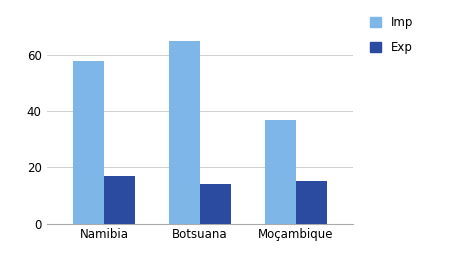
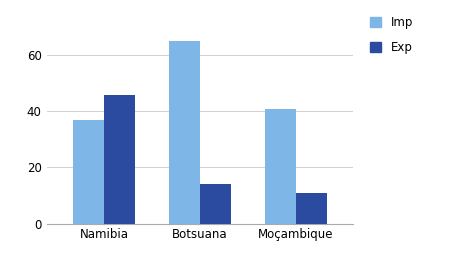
Imp/Namibia: 58 -> 37
Exp/Namibia: 17 -> 46
Imp/Moçambique: 37 -> 41
Exp/Moçambique: 15 -> 11
